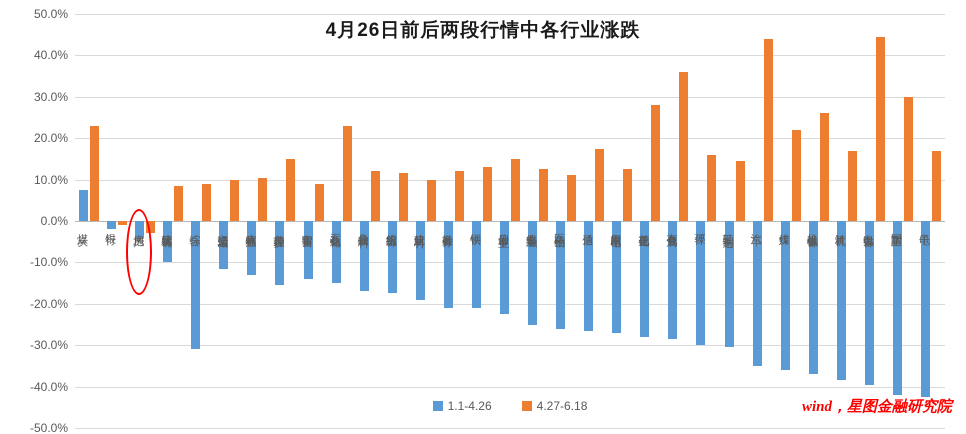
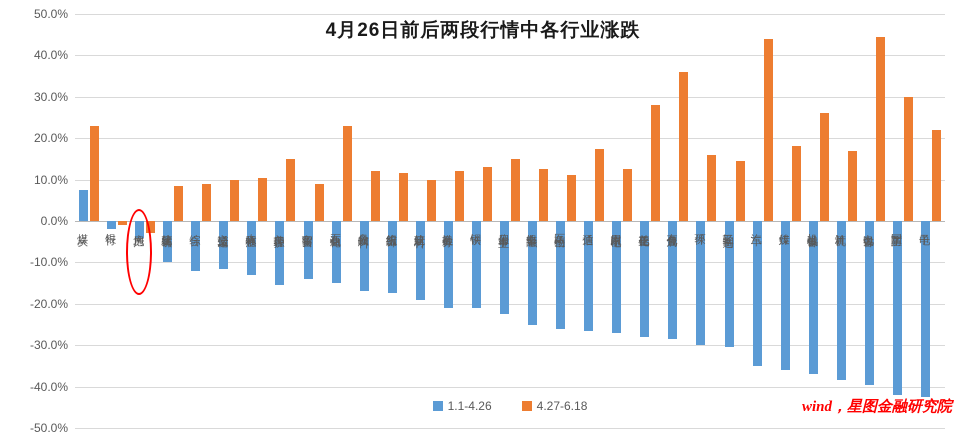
1.1-4.26/综合: -31% -> -12%
4.27-6.18/传媒: 22% -> 18%
4.27-6.18/电子: 17% -> 22%
